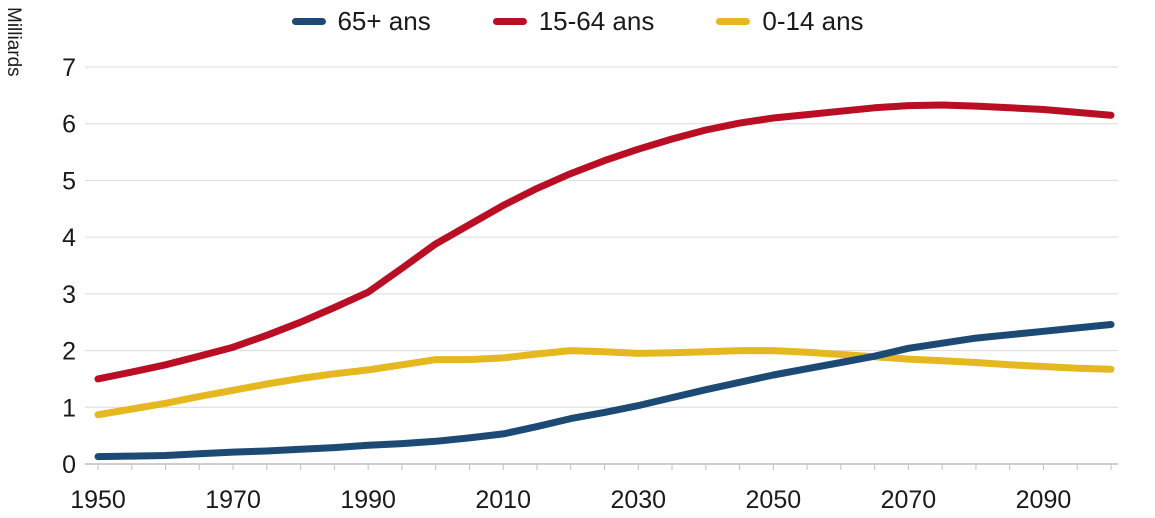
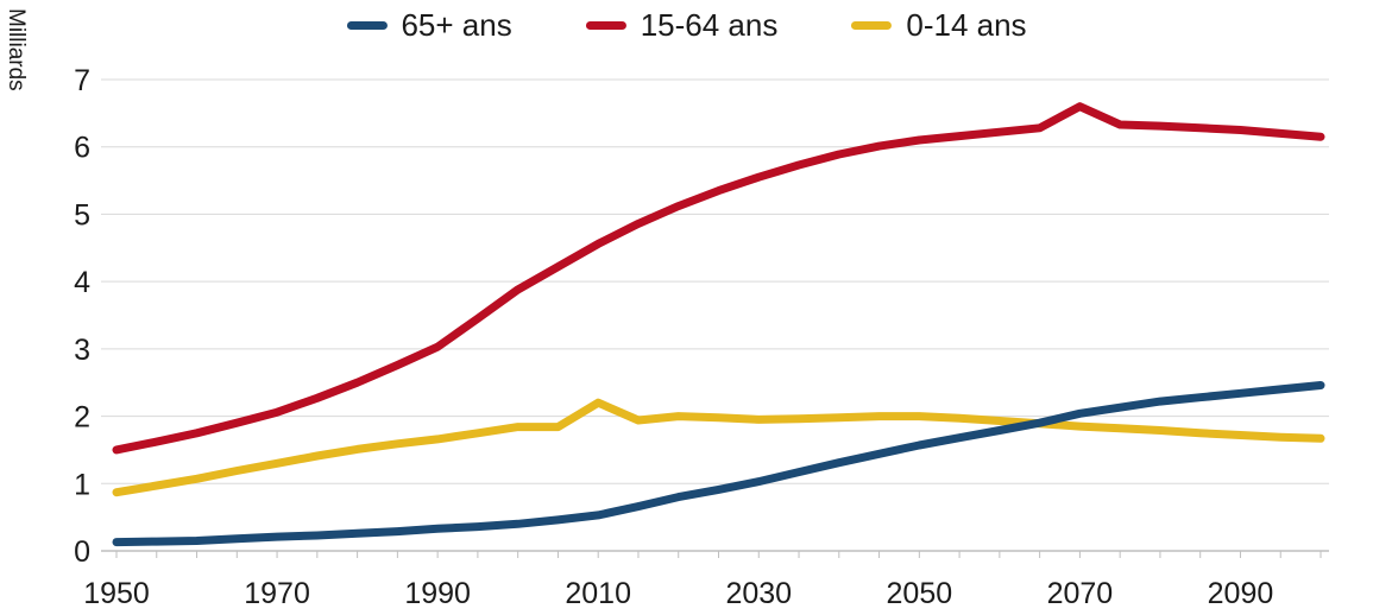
0-14 ans/2010: 1.9 -> 2.2
15-64 ans/2070: 6.3 -> 6.6
